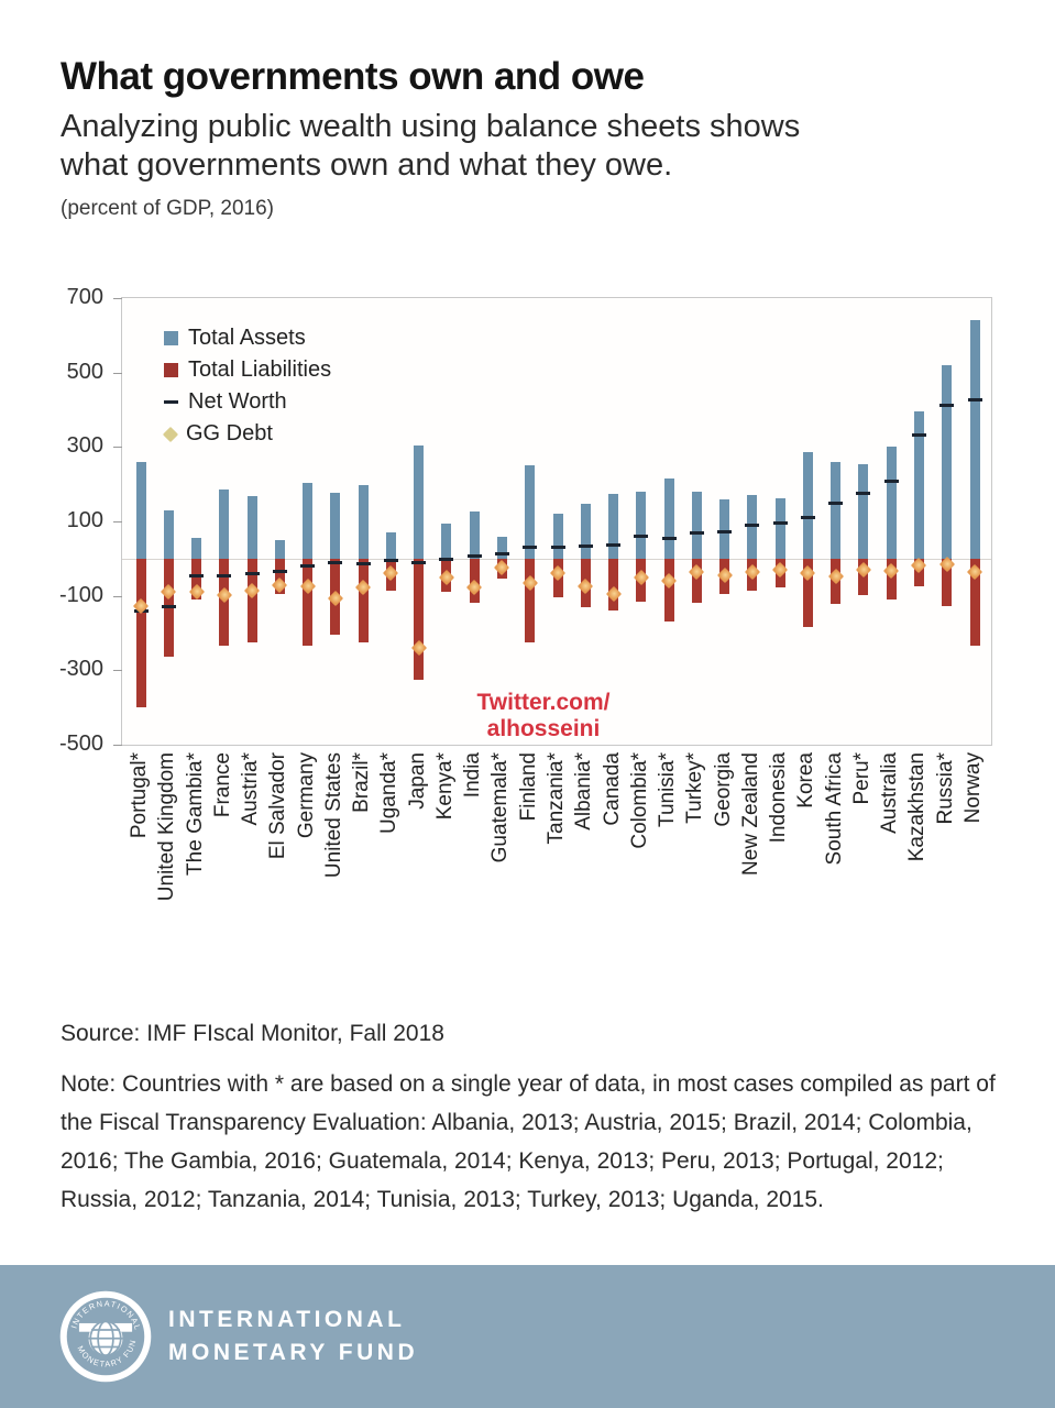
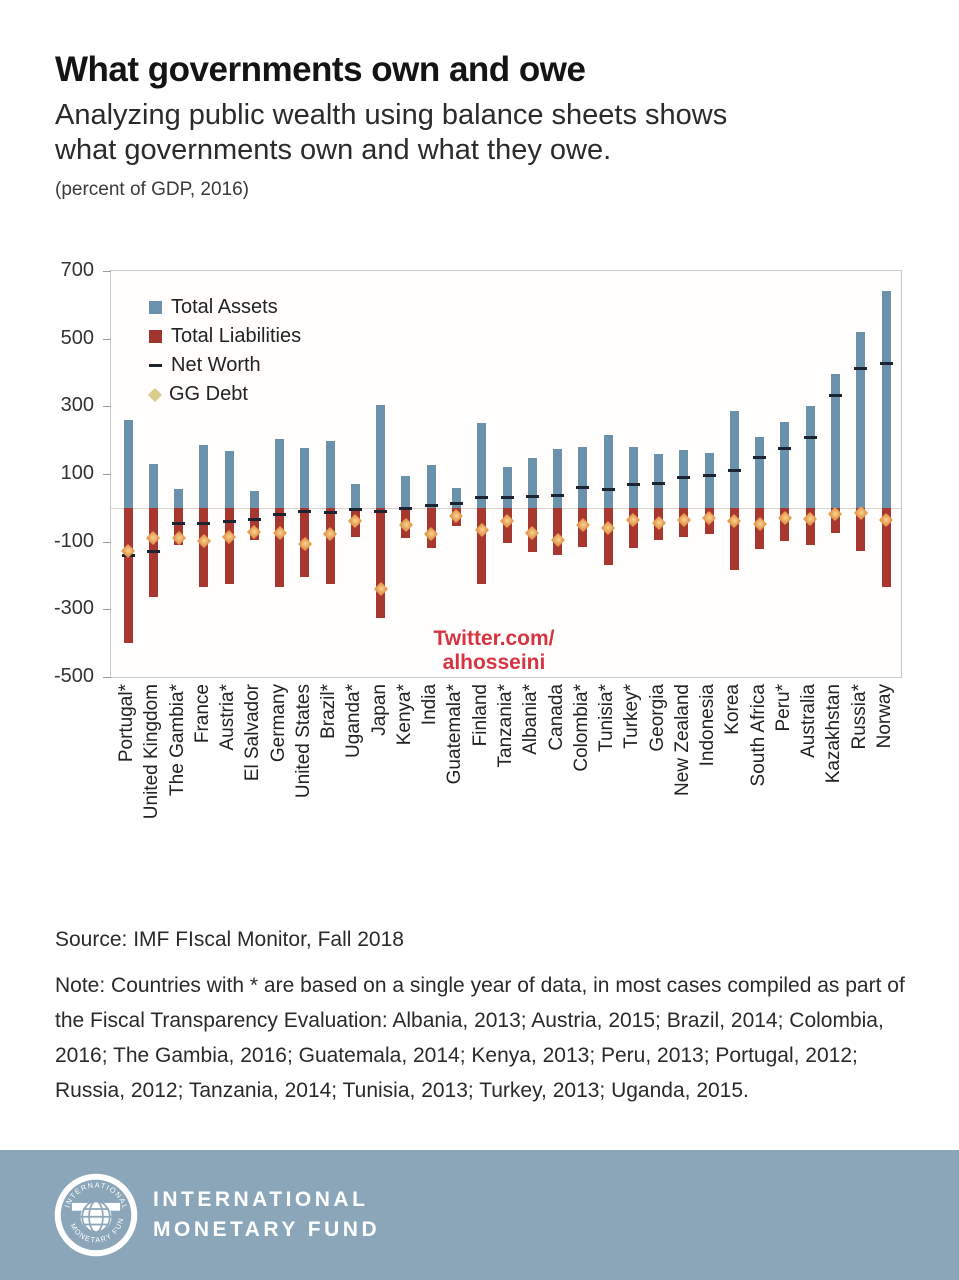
Total Assets/South Africa: 260 -> 210
